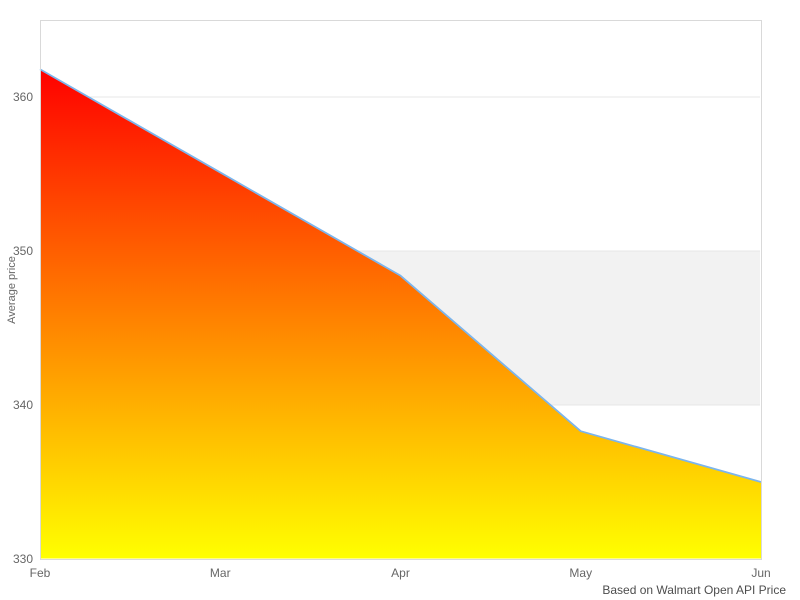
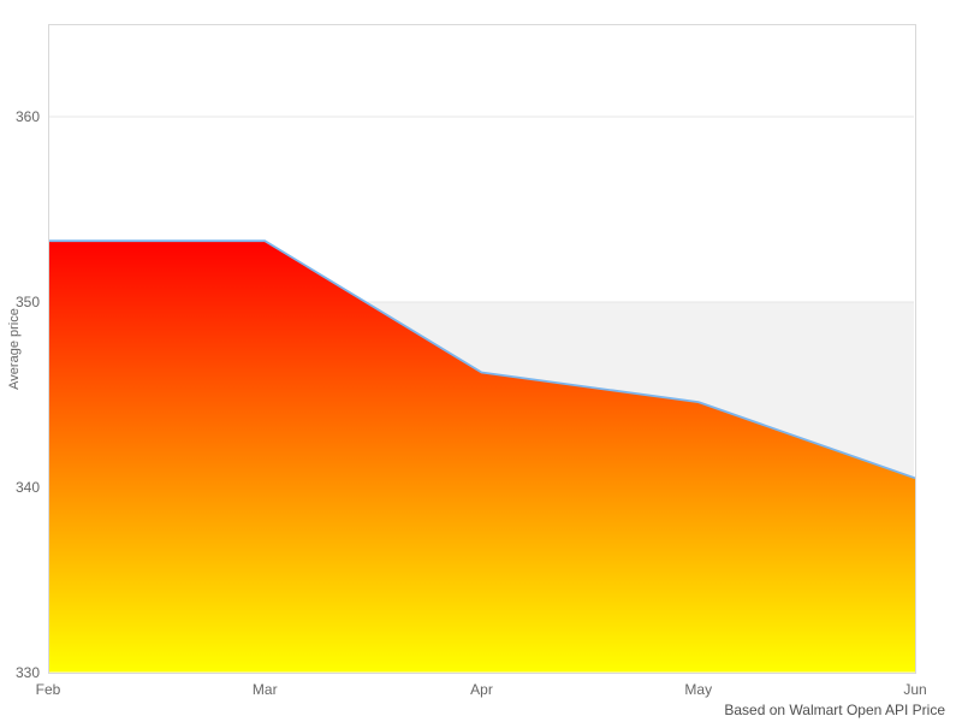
Feb: 361.8 -> 353.3
Mar: 355.1 -> 353.3
Apr: 348.4 -> 346.2
May: 338.3 -> 344.6
Jun: 335.0 -> 340.5
